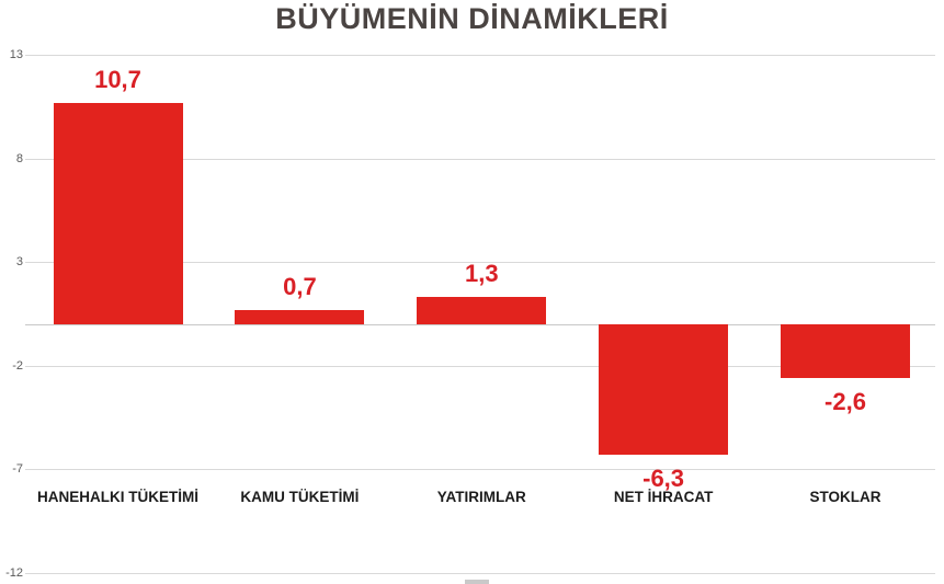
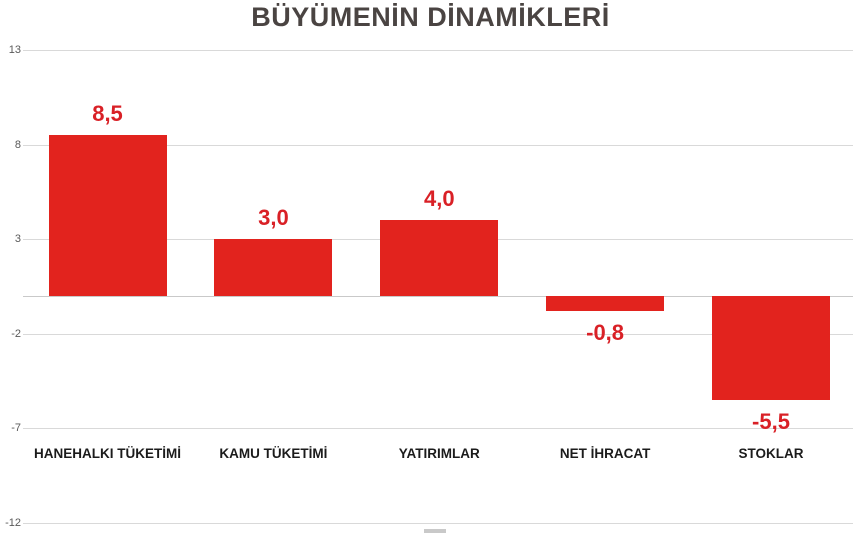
HANEHALKI TÜKETİMİ: 10,7 -> 8,5
KAMU TÜKETİMİ: 0,7 -> 3,0
YATIRIMLAR: 1,3 -> 4,0
NET İHRACAT: -6,3 -> -0,8
STOKLAR: -2,6 -> -5,5
